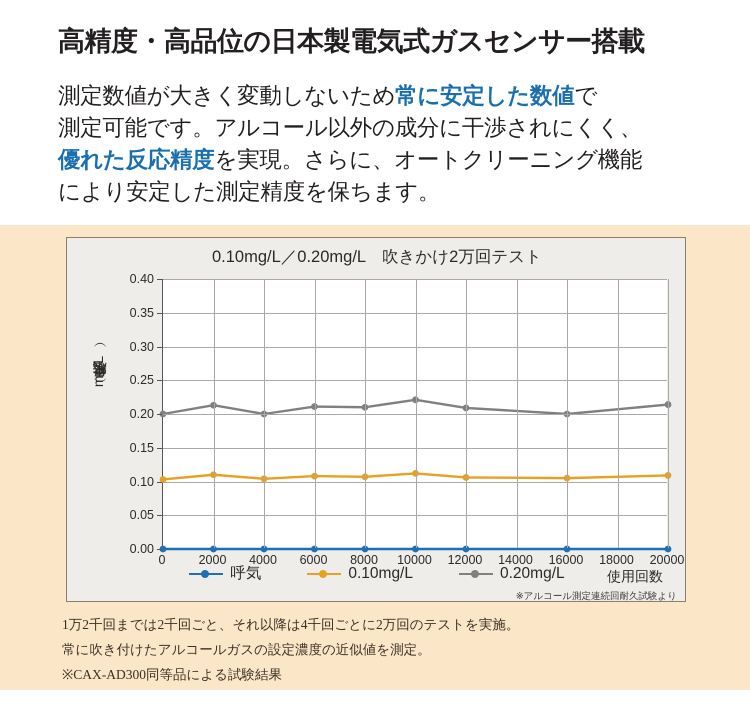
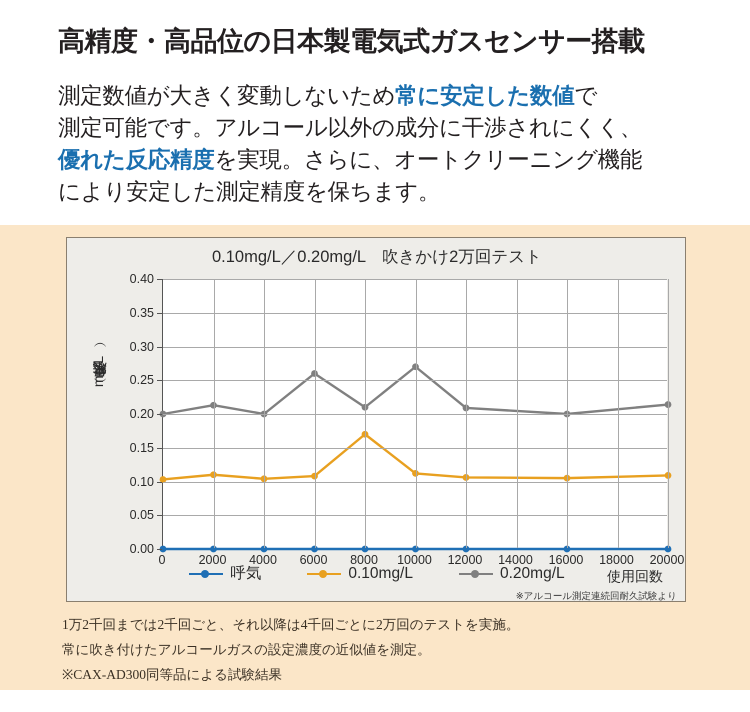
0.20mg/L/6000: 0.21 -> 0.26
0.10mg/L/8000: 0.11 -> 0.17
0.20mg/L/10000: 0.22 -> 0.27
